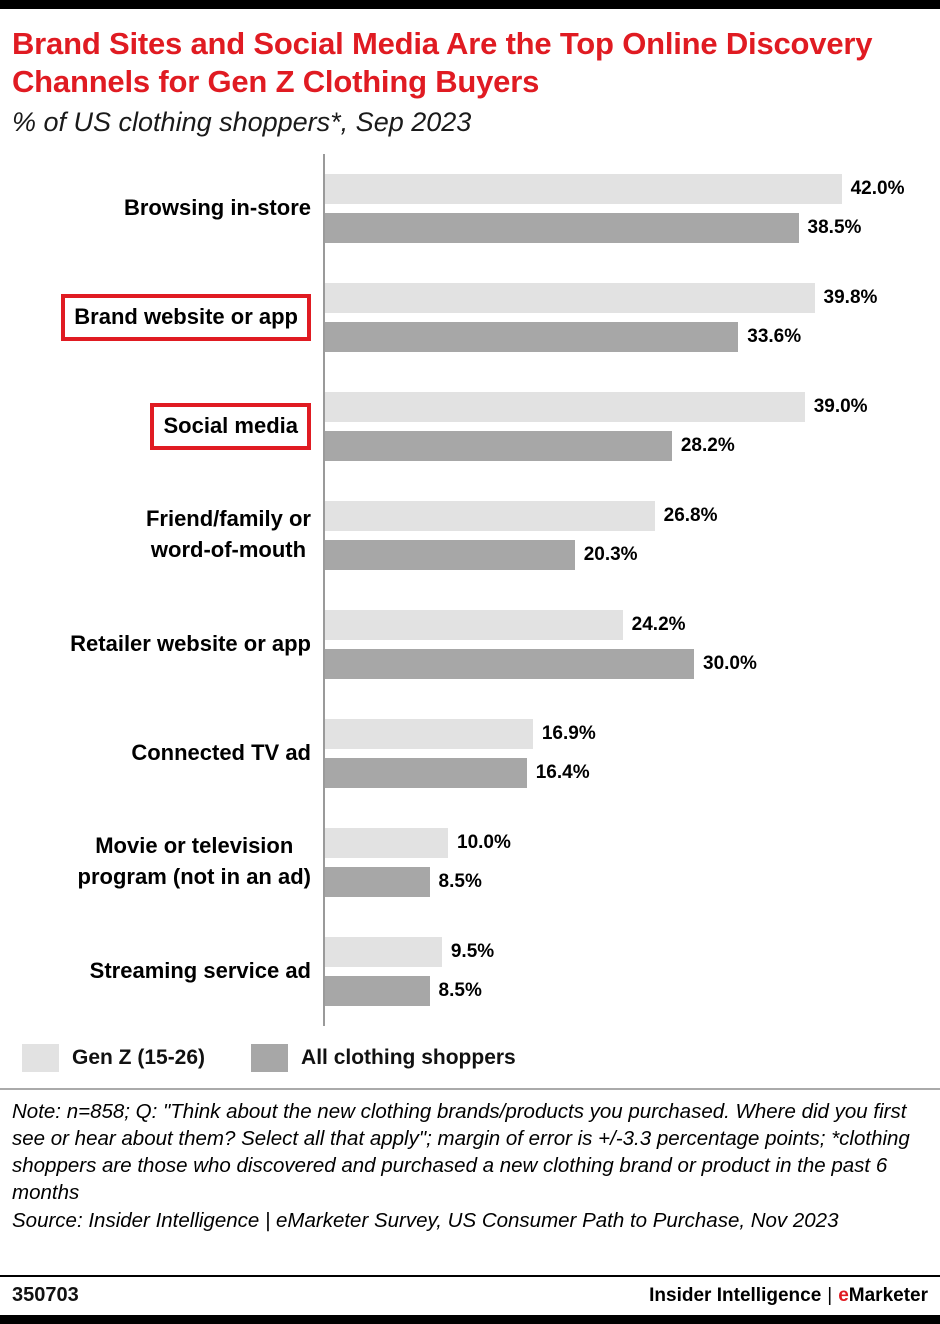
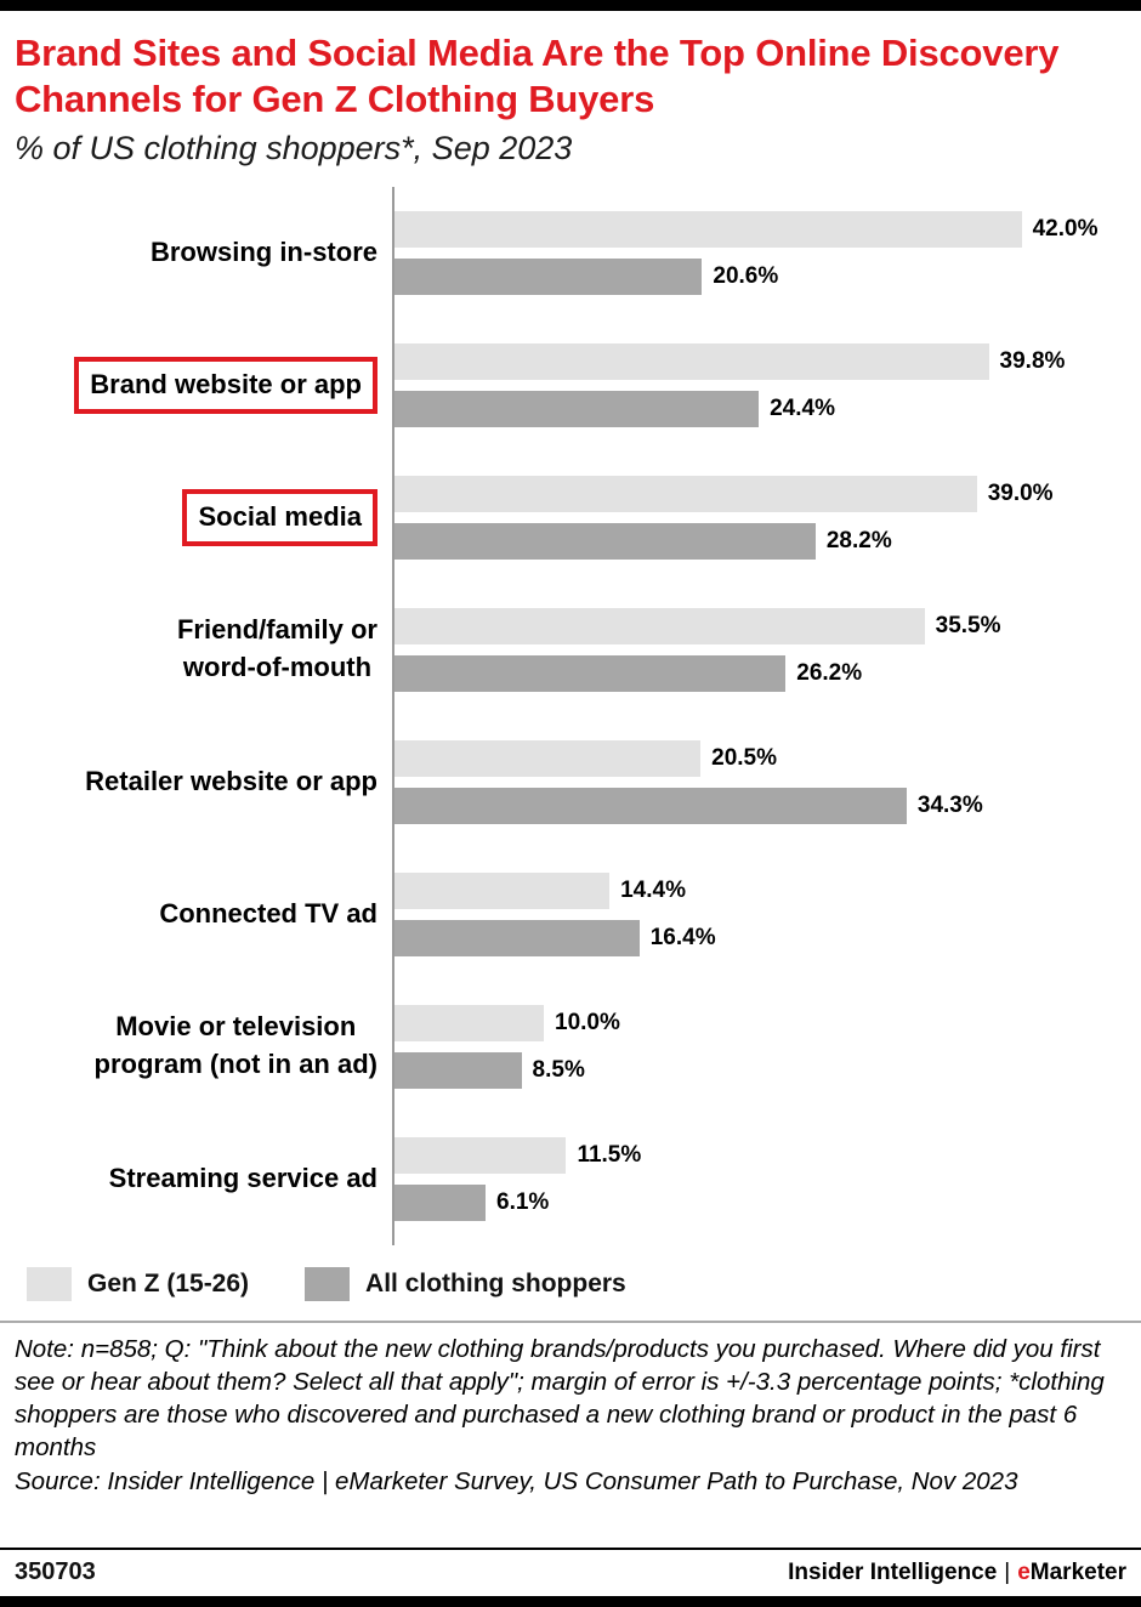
All clothing shoppers/Browsing in-store: 38.5% -> 20.6%
All clothing shoppers/Brand website or app: 33.6% -> 24.4%
Gen Z (15-26)/Friend/family or word-of-mouth: 26.8% -> 35.5%
All clothing shoppers/Friend/family or word-of-mouth: 20.3% -> 26.2%
Gen Z (15-26)/Retailer website or app: 24.2% -> 20.5%
All clothing shoppers/Retailer website or app: 30.0% -> 34.3%
Gen Z (15-26)/Connected TV ad: 16.9% -> 14.4%
Gen Z (15-26)/Streaming service ad: 9.5% -> 11.5%
All clothing shoppers/Streaming service ad: 8.5% -> 6.1%
